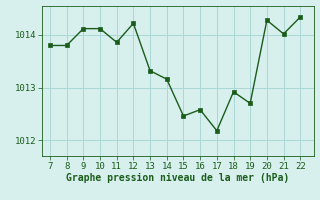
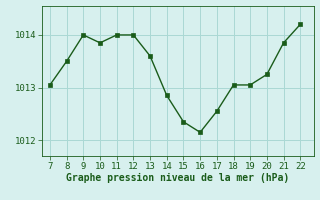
7: 1013.80 -> 1013.05
8: 1013.80 -> 1013.50
9: 1014.12 -> 1014.00
10: 1014.12 -> 1013.85
11: 1013.86 -> 1014.00
12: 1014.22 -> 1014.00
13: 1013.32 -> 1013.60
14: 1013.16 -> 1012.85
15: 1012.46 -> 1012.35
16: 1012.58 -> 1012.15
17: 1012.18 -> 1012.55
18: 1012.92 -> 1013.05
19: 1012.70 -> 1013.05
20: 1014.28 -> 1013.25
21: 1014.02 -> 1013.85
22: 1014.34 -> 1014.20
